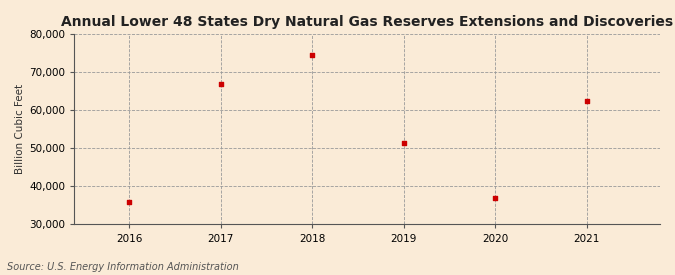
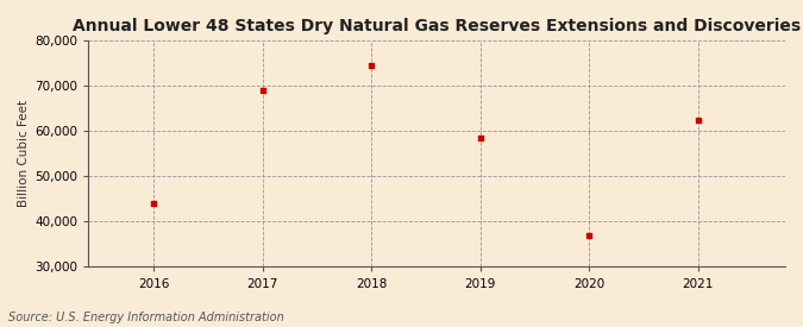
2016: 36,000 -> 44,000
2017: 67,000 -> 69,000
2019: 51,500 -> 58,500
